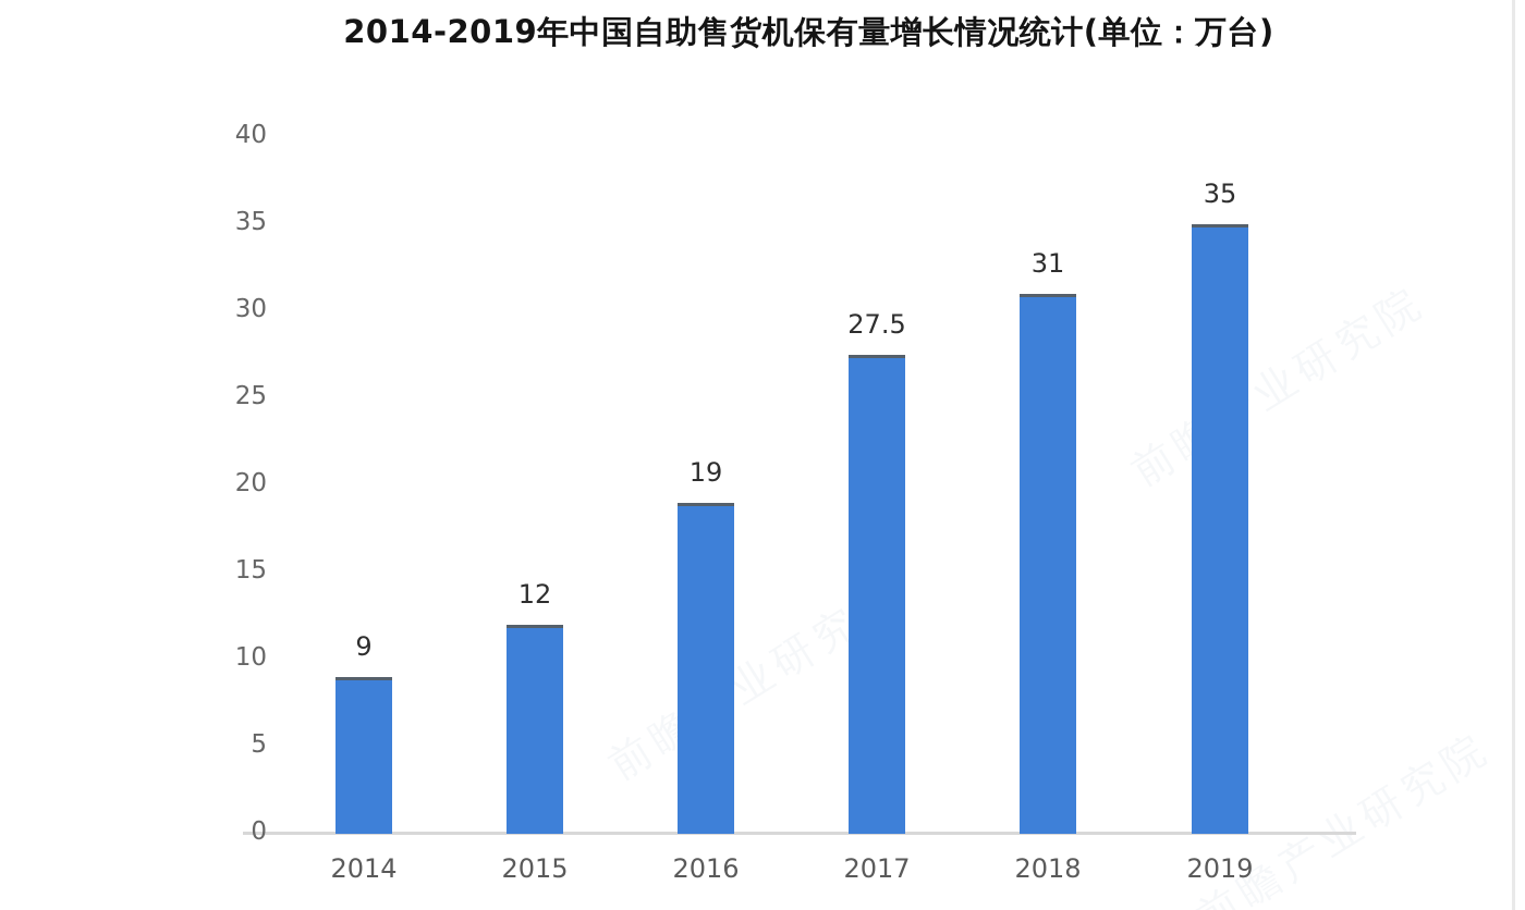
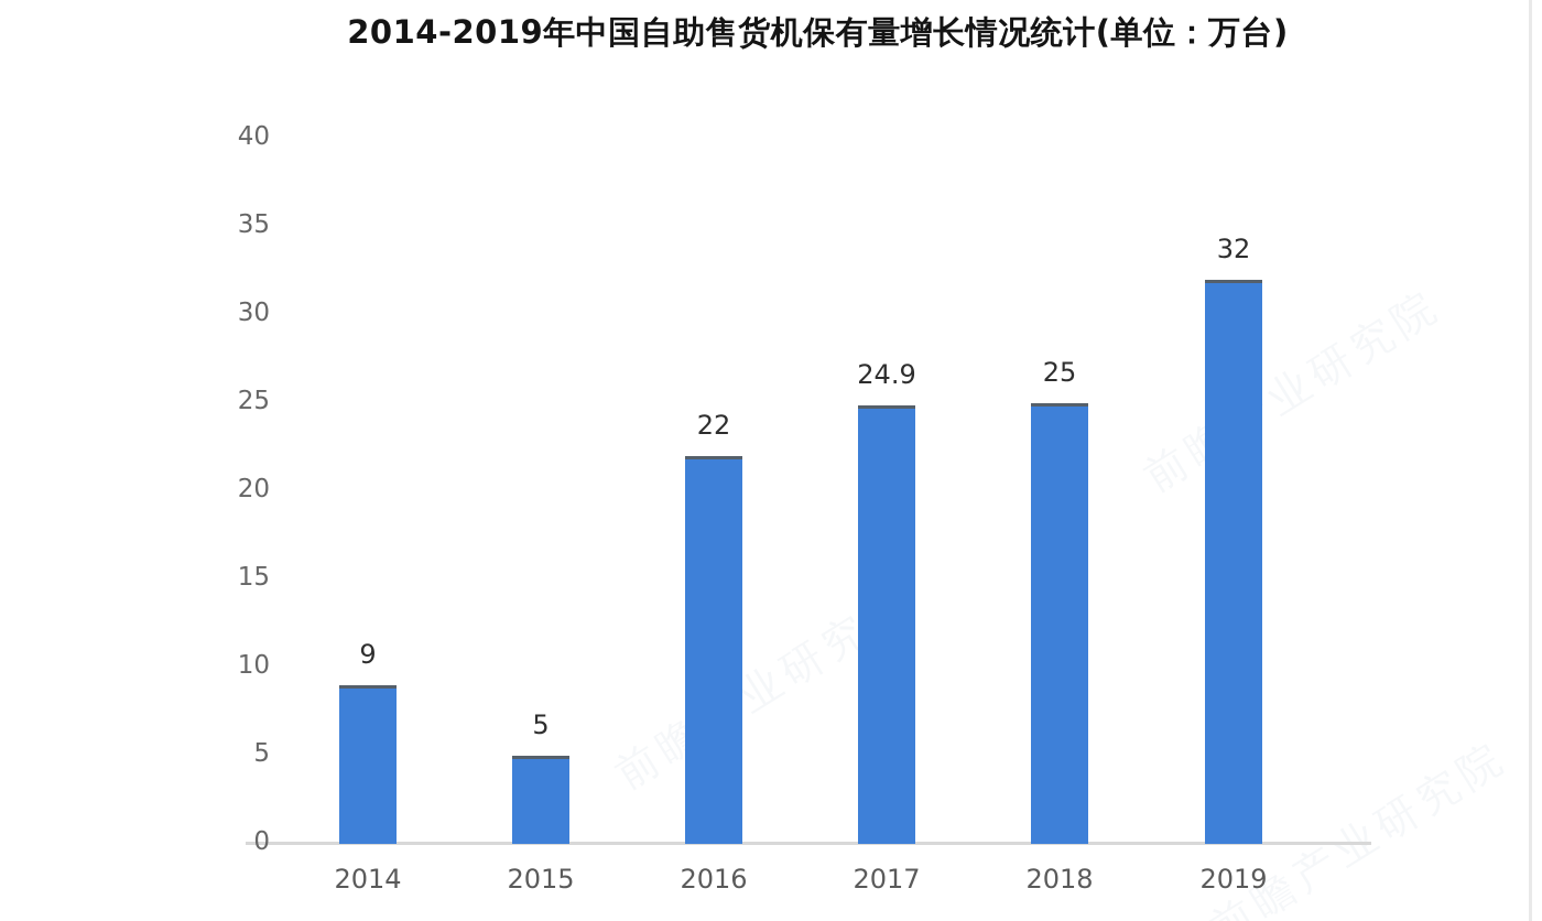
2015: 12 -> 5
2016: 19 -> 22
2017: 27.5 -> 24.9
2018: 31 -> 25
2019: 35 -> 32
